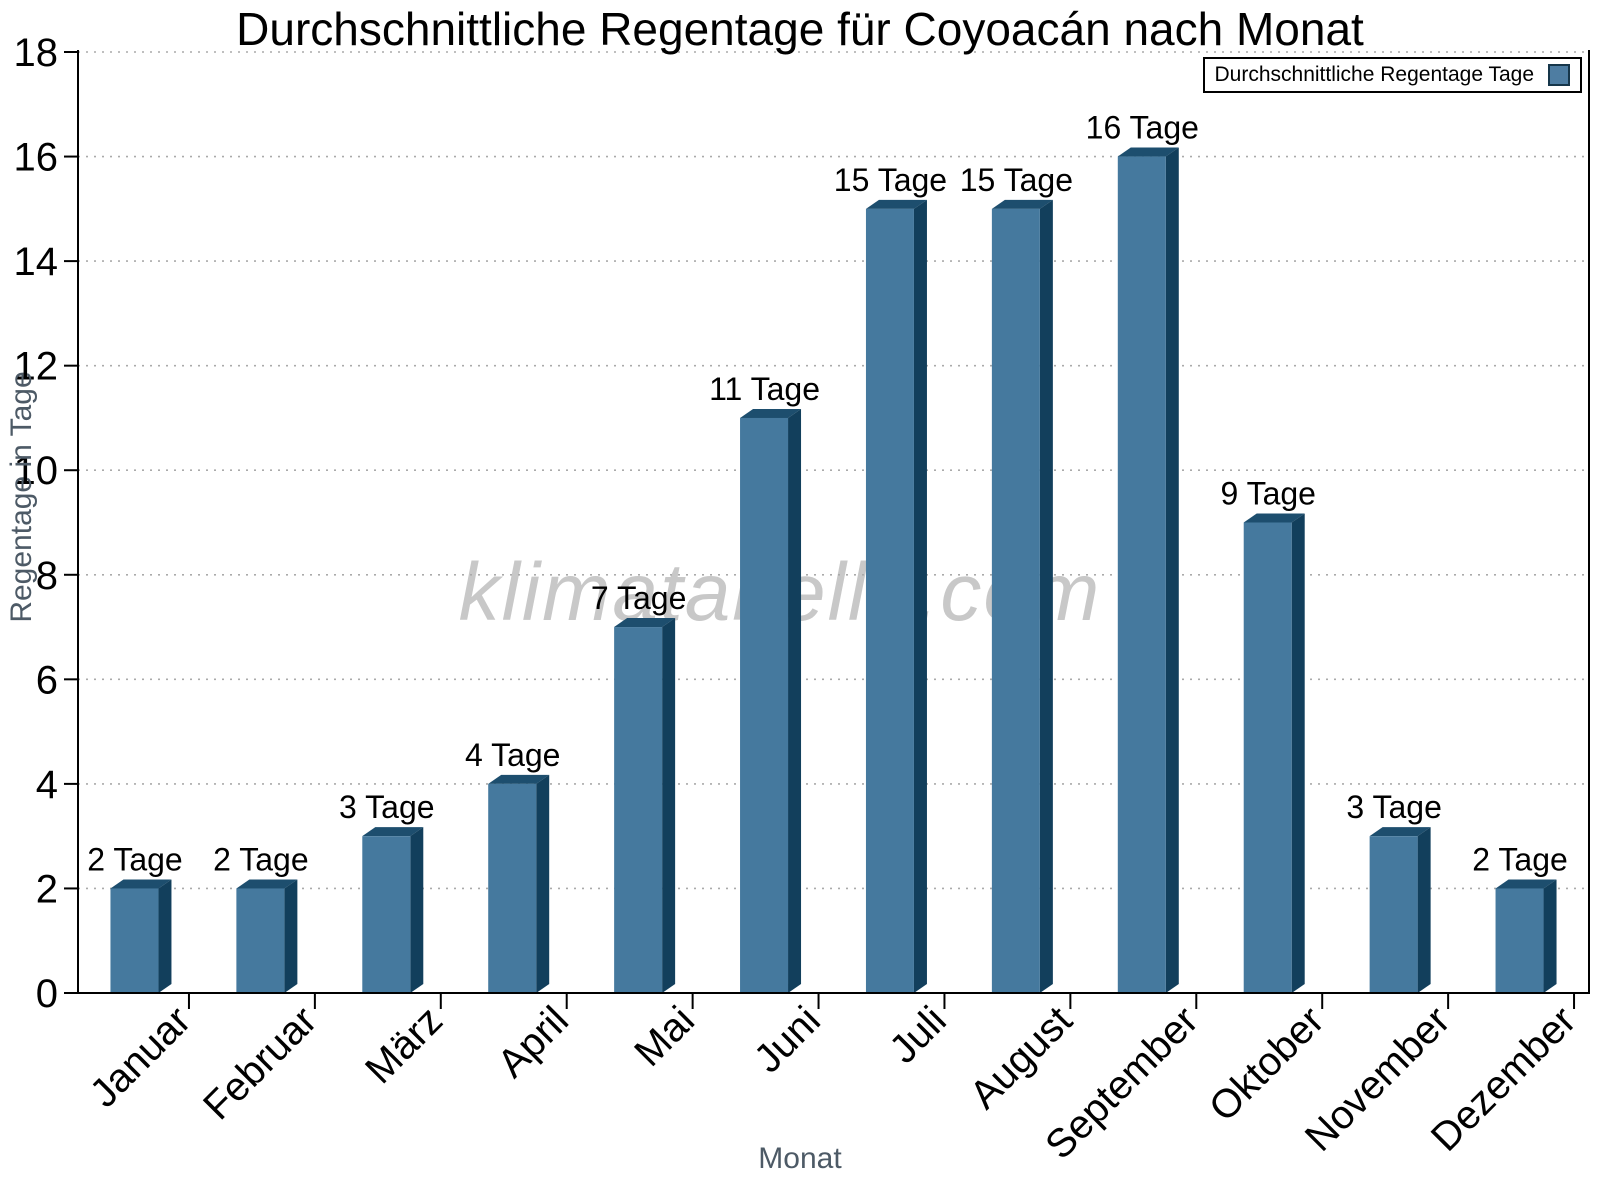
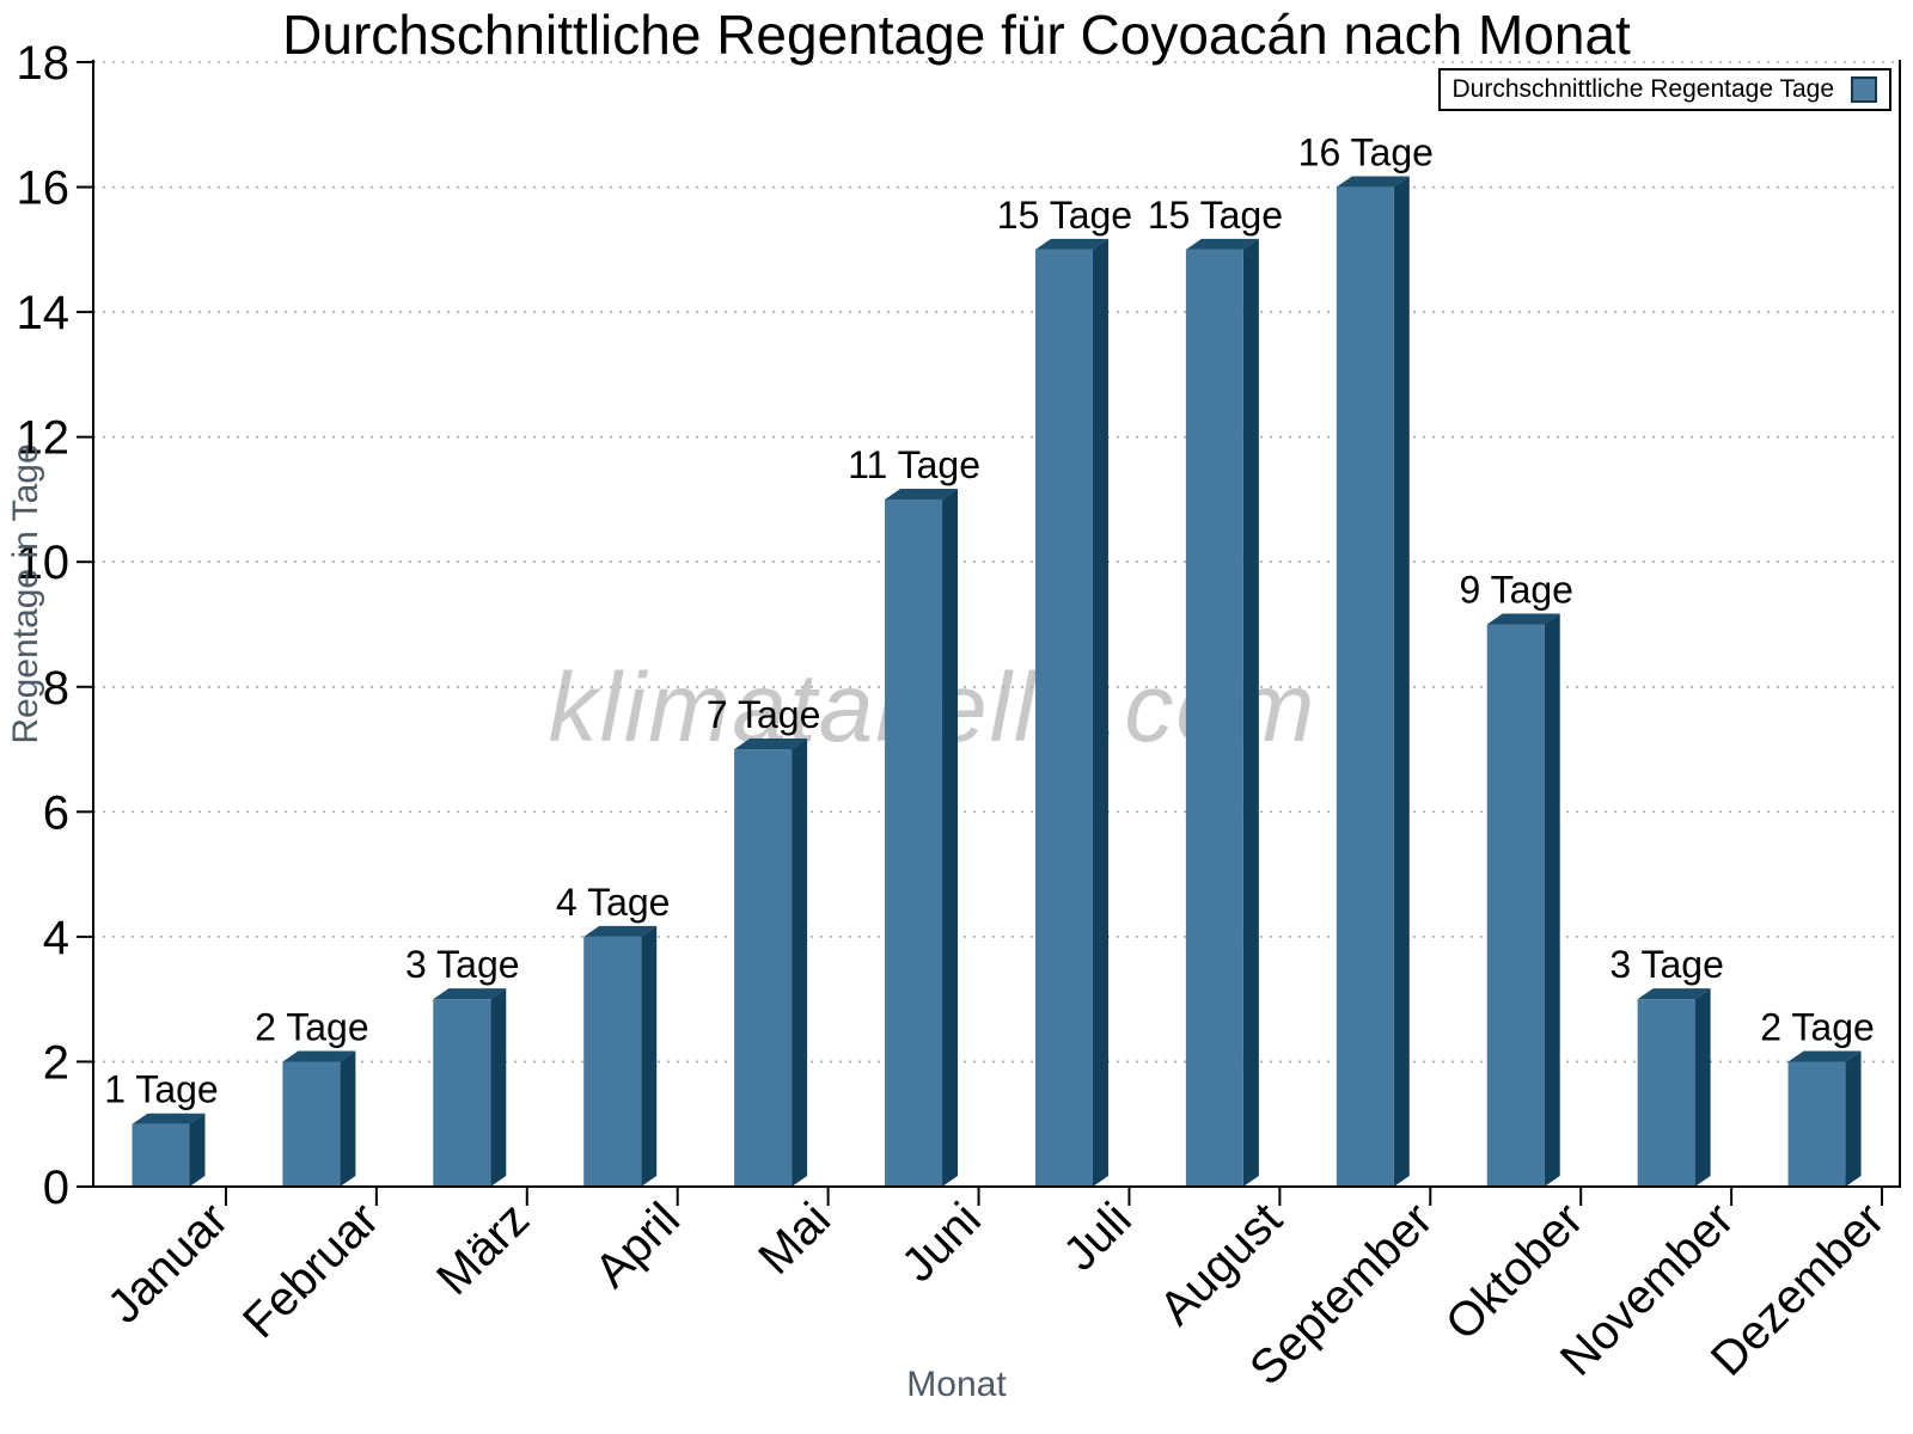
Januar: 2 -> 1
